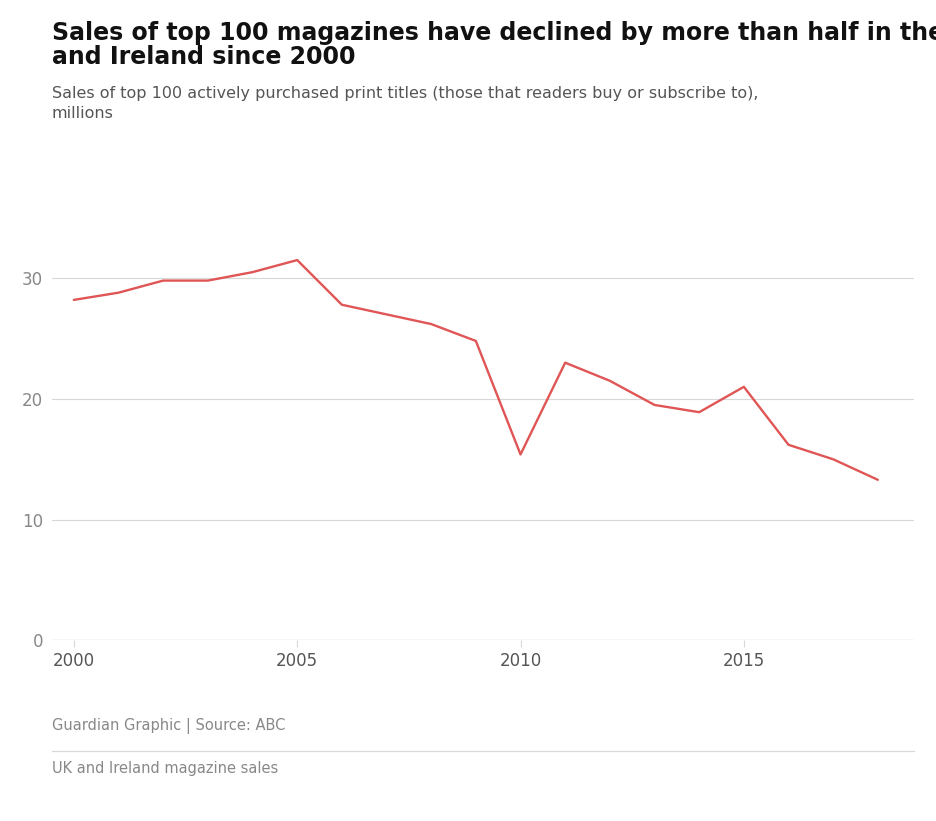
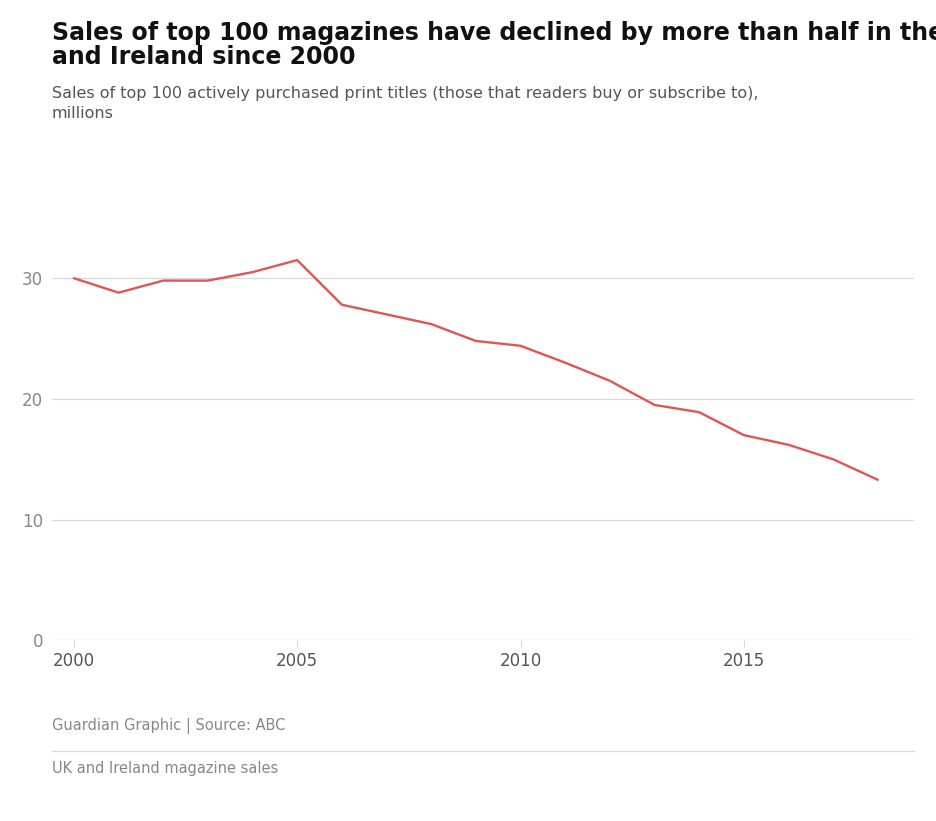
2000: 28.2 -> 30.0
2010: 15.4 -> 24.4
2015: 21.0 -> 17.0
